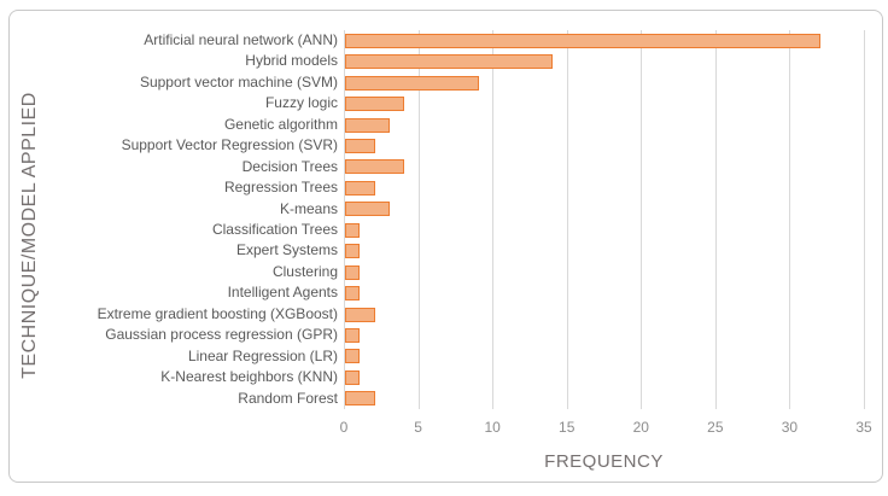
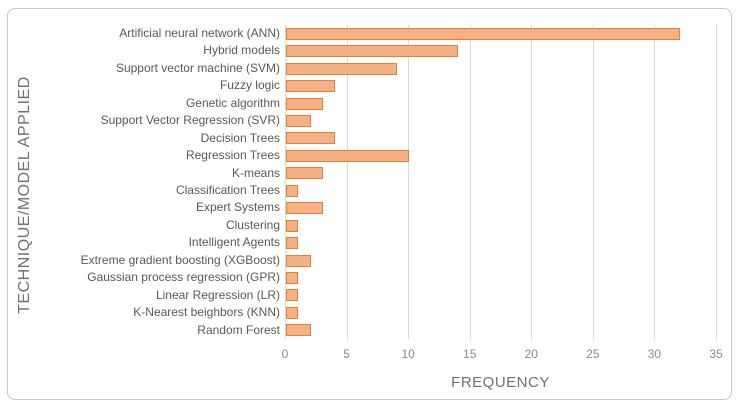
Regression Trees: 2 -> 10
Expert Systems: 1 -> 3
